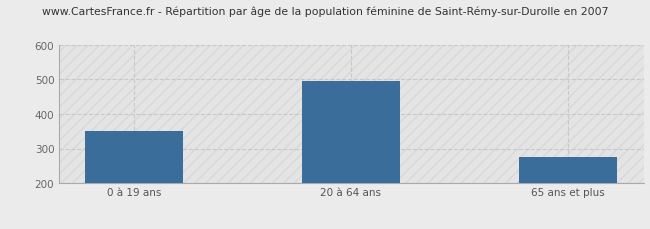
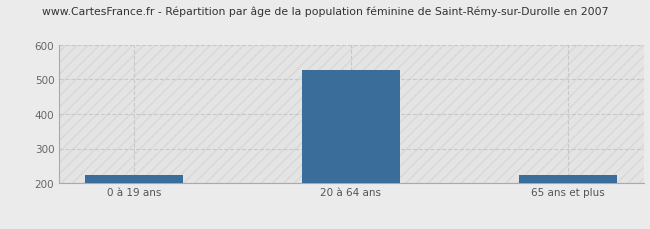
0 à 19 ans: 350 -> 222
20 à 64 ans: 495 -> 527
65 ans et plus: 275 -> 224
